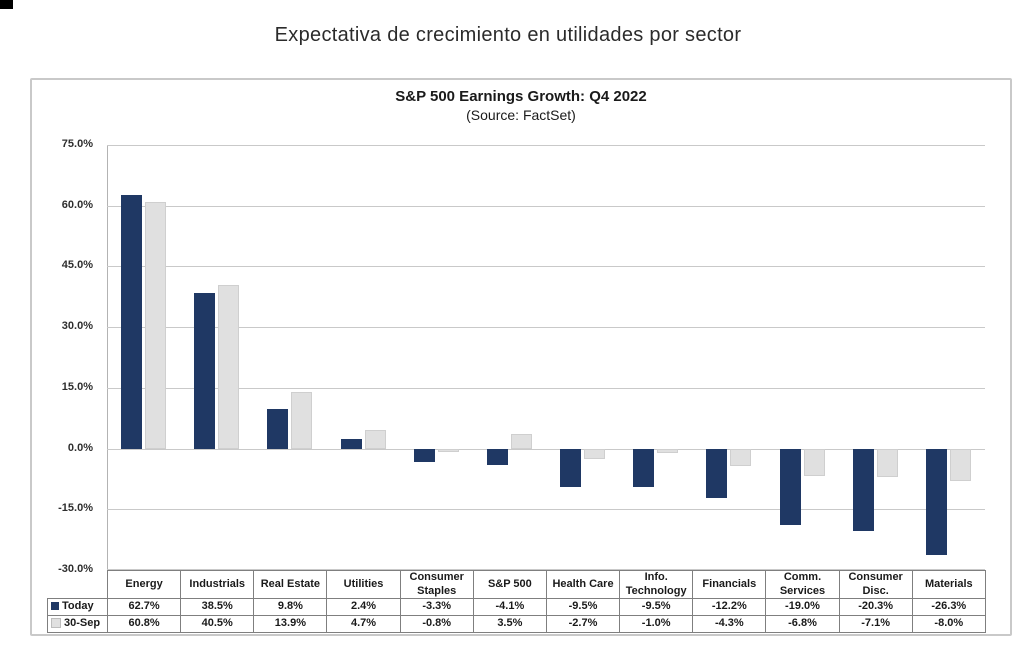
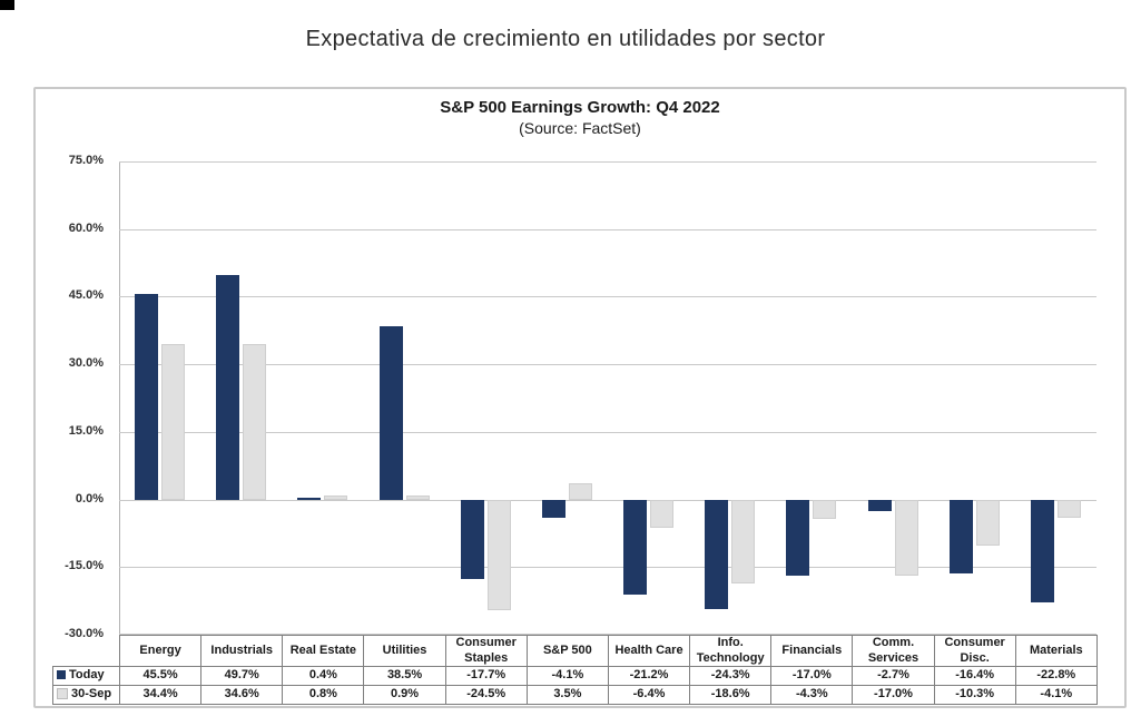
Today/Energy: 62.7% -> 45.5%
30-Sep/Energy: 60.8% -> 34.4%
Today/Industrials: 38.5% -> 49.7%
30-Sep/Industrials: 40.5% -> 34.6%
Today/Real Estate: 9.8% -> 0.4%
30-Sep/Real Estate: 13.9% -> 0.8%
Today/Utilities: 2.4% -> 38.5%
30-Sep/Utilities: 4.7% -> 0.9%
Today/Consumer Staples: -3.3% -> -17.7%
30-Sep/Consumer Staples: -0.8% -> -24.5%
Today/Health Care: -9.5% -> -21.2%
30-Sep/Health Care: -2.7% -> -6.4%
Today/Info. Technology: -9.5% -> -24.3%
30-Sep/Info. Technology: -1.0% -> -18.6%
Today/Financials: -12.2% -> -17.0%
Today/Comm. Services: -19.0% -> -2.7%
30-Sep/Comm. Services: -6.8% -> -17.0%
Today/Consumer Disc.: -20.3% -> -16.4%
30-Sep/Consumer Disc.: -7.1% -> -10.3%
Today/Materials: -26.3% -> -22.8%
30-Sep/Materials: -8.0% -> -4.1%
